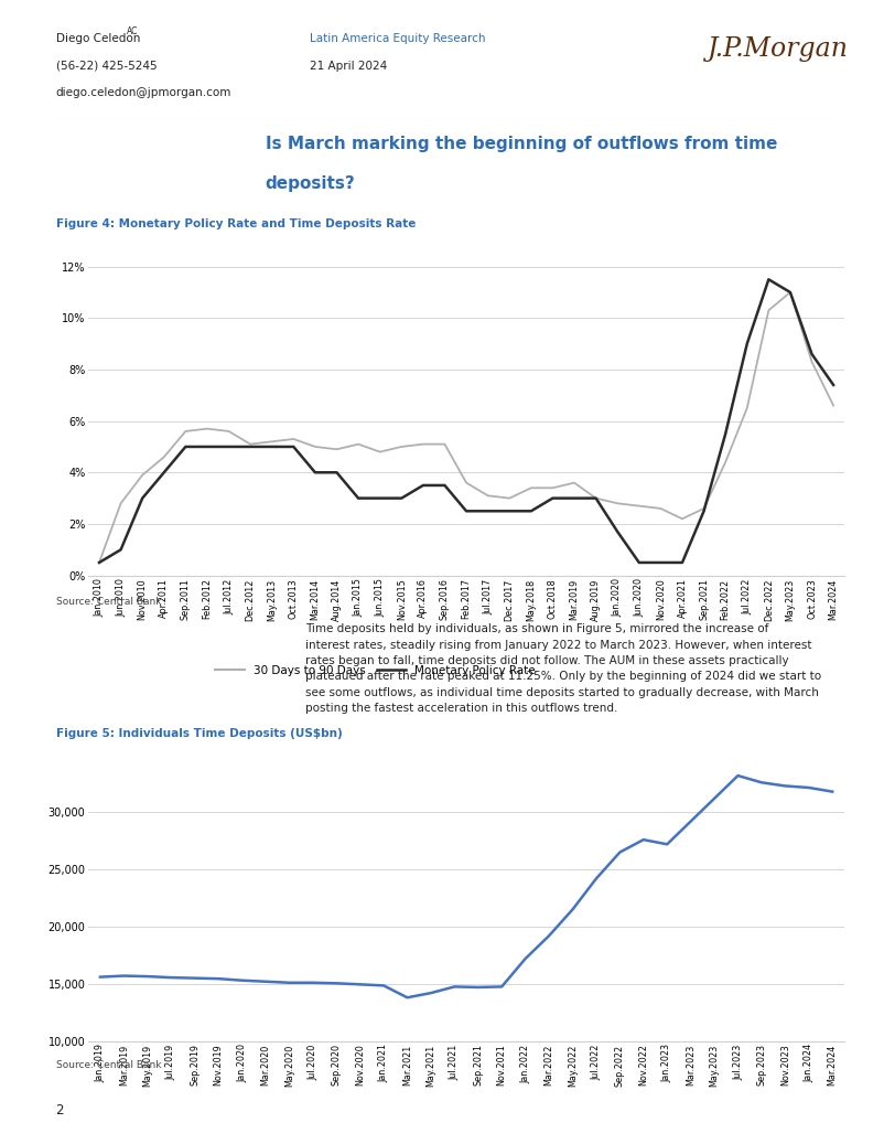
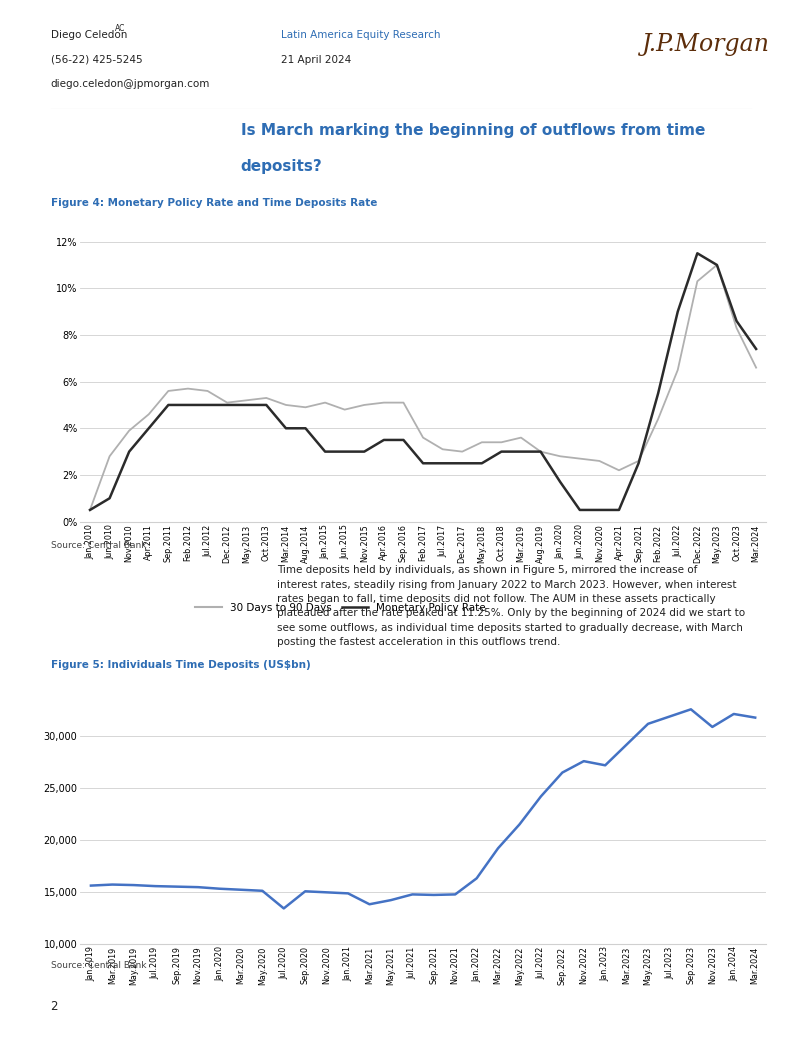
Jul.2020: 15,100 -> 13,400
Jan.2022: 17,200 -> 16,300
Jul.2023: 33,200 -> 31,900
Nov.2023: 32,300 -> 30,900
